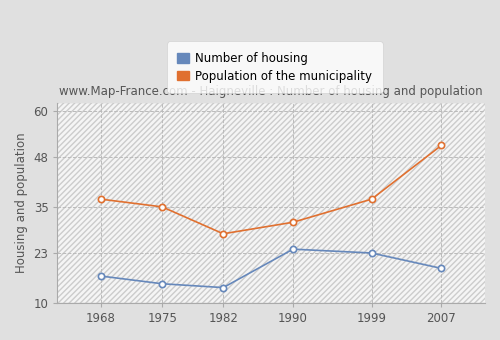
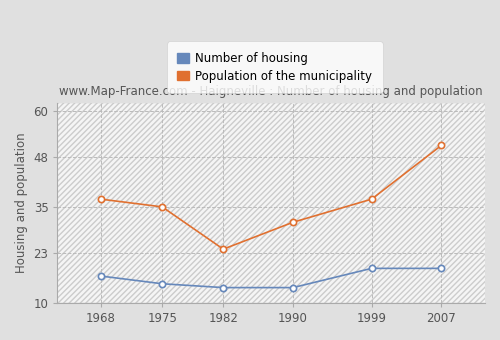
Population of the municipality/1982: 28 -> 24
Number of housing/1990: 24 -> 14
Number of housing/1999: 23 -> 19
